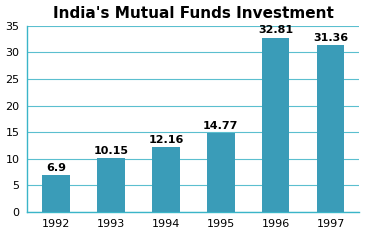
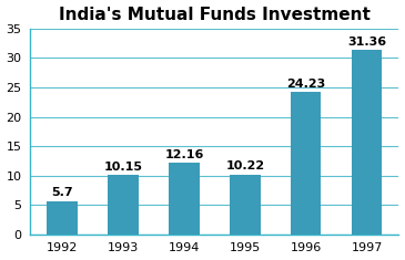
1992: 6.9 -> 5.7
1995: 14.77 -> 10.22
1996: 32.81 -> 24.23
